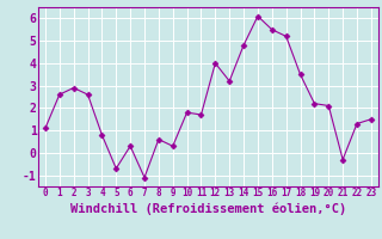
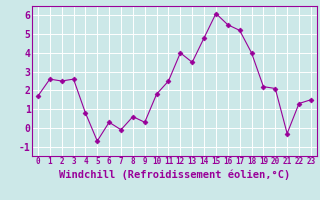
0: 1.1 -> 1.7
2: 2.9 -> 2.5
7: -1.1 -> -0.1
11: 1.7 -> 2.5
13: 3.2 -> 3.5
18: 3.5 -> 4.0
